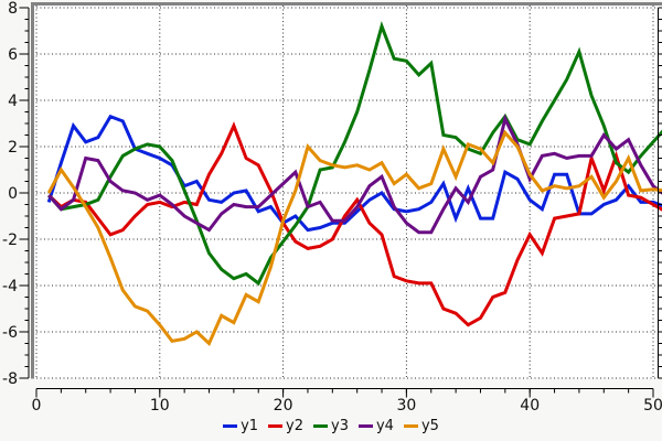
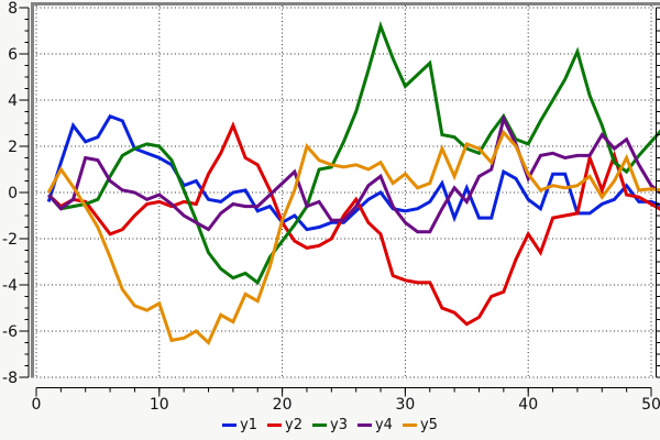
y5/10: -5.7 -> -4.8
y3/30: 5.7 -> 4.6
